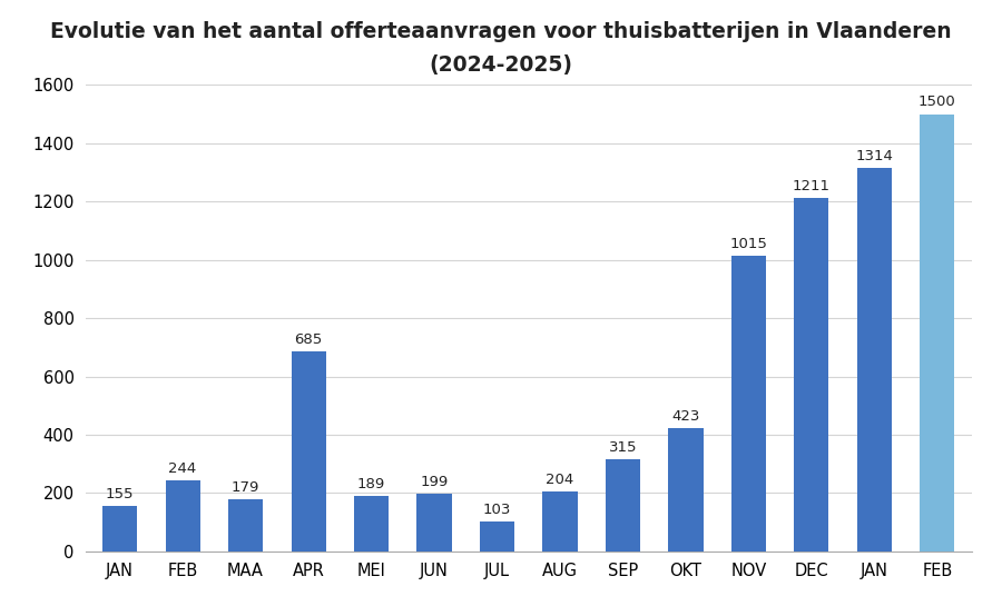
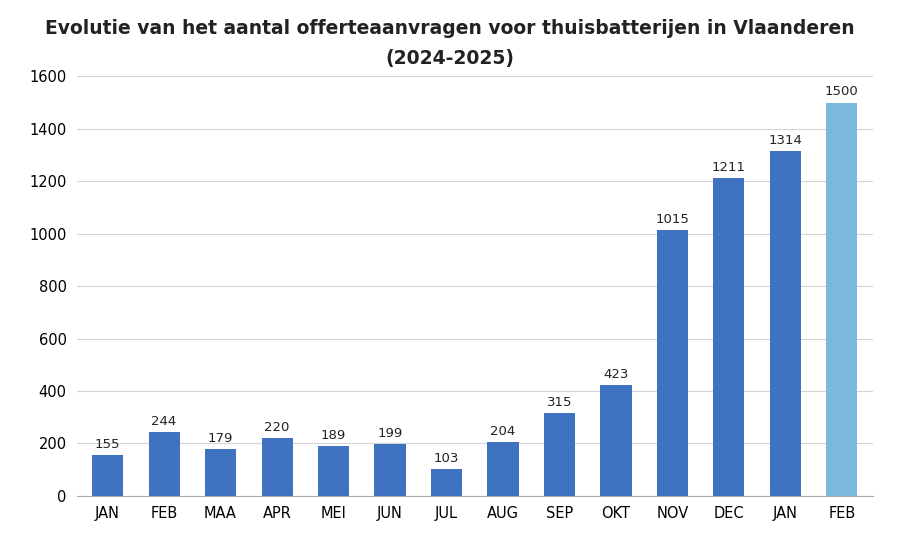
APR: 685 -> 220
